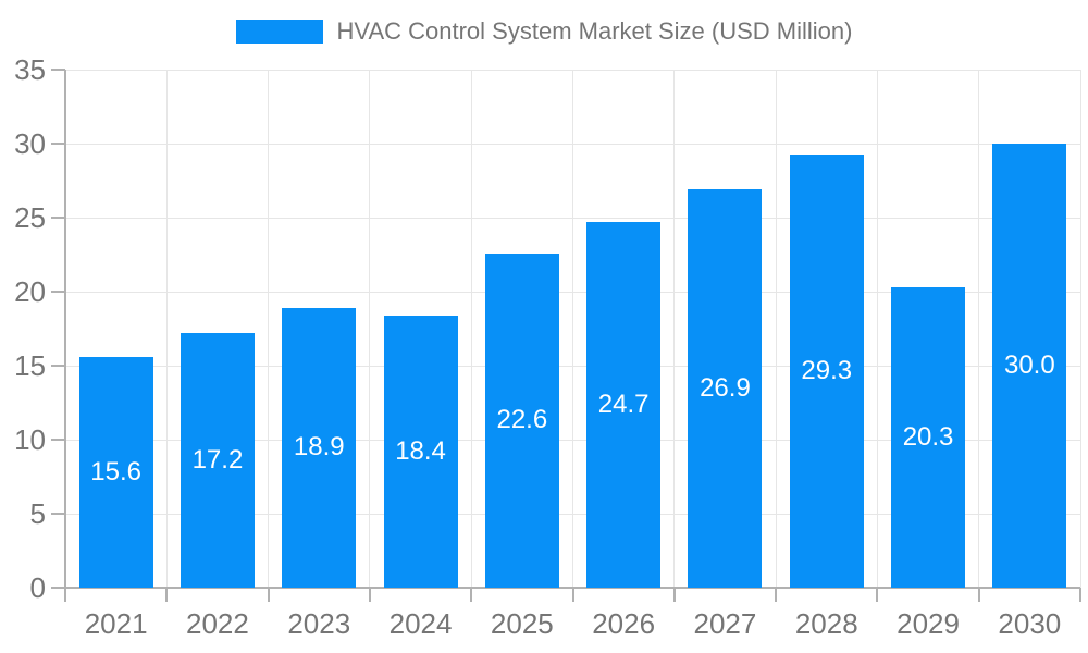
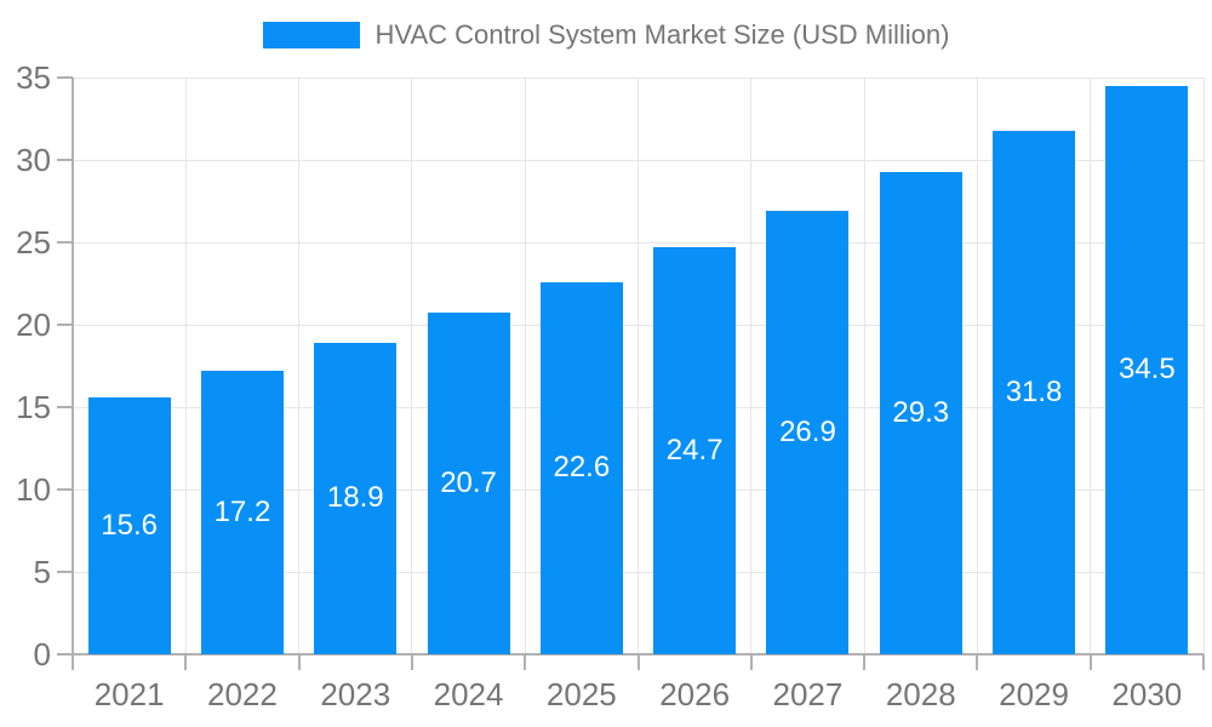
2024: 18.4 -> 20.7
2029: 20.3 -> 31.8
2030: 30.0 -> 34.5
